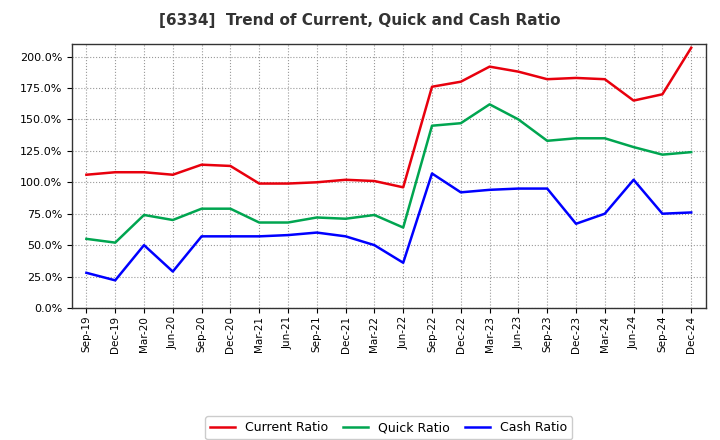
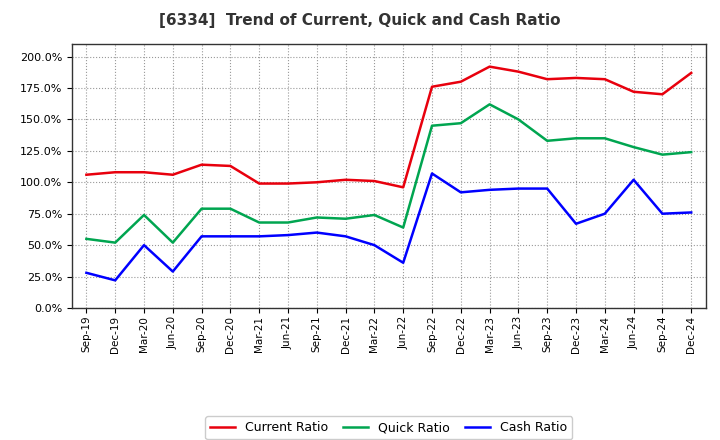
Quick Ratio/Jun-20: 70% -> 52%
Current Ratio/Jun-24: 165% -> 172%
Current Ratio/Dec-24: 207% -> 187%
